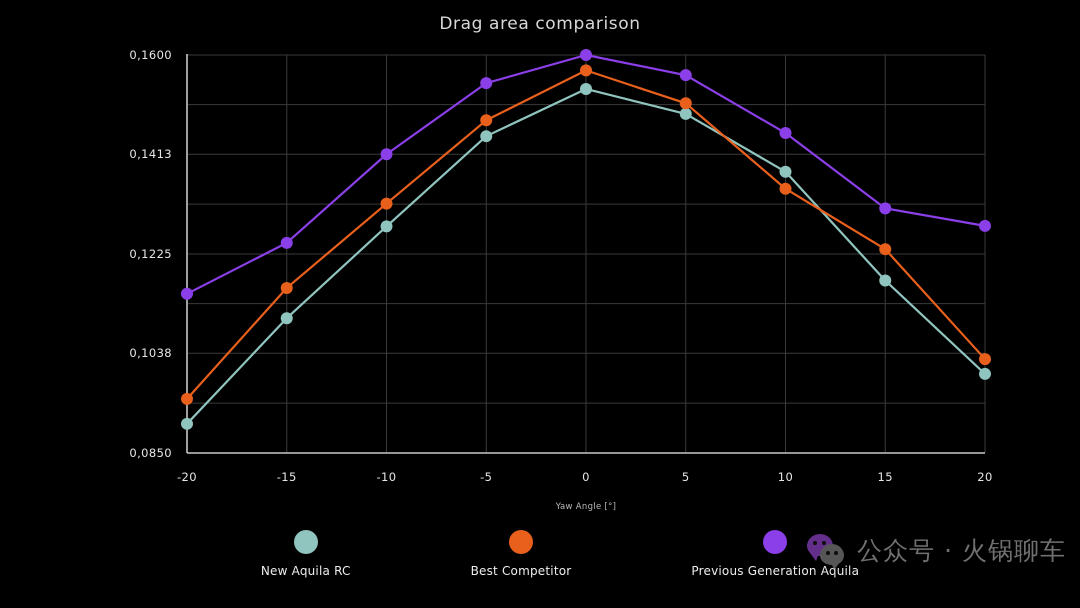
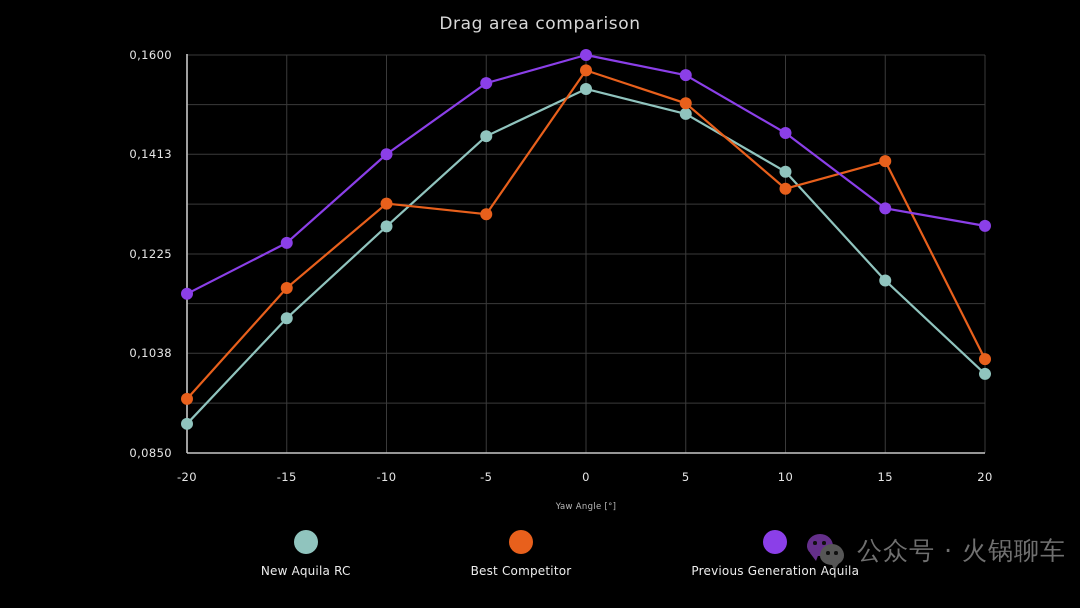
Best Competitor/-5: 0,15 -> 0,13
Best Competitor/15: 0,12 -> 0,14
